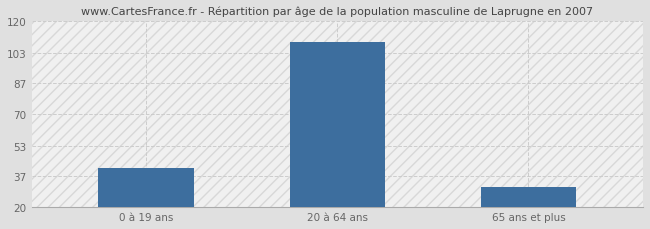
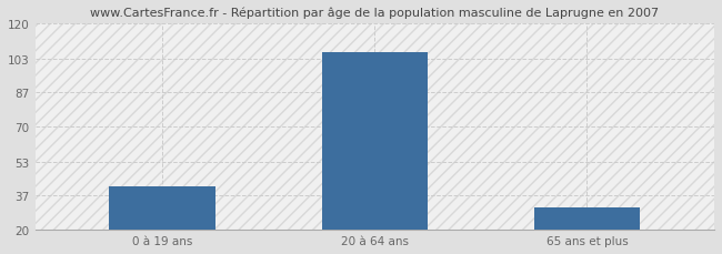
20 à 64 ans: 109 -> 106
